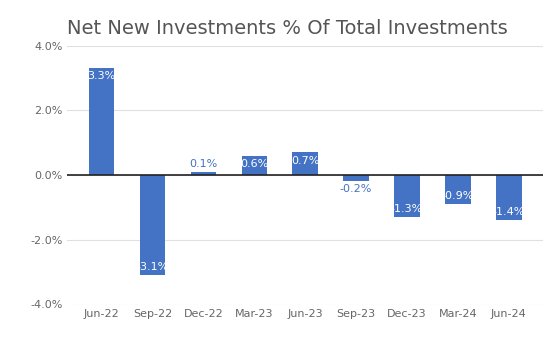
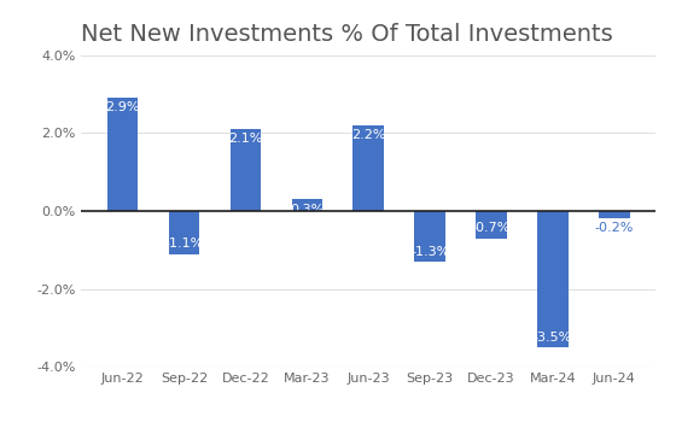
Jun-22: 3.3% -> 2.9%
Sep-22: -3.1% -> -1.1%
Dec-22: 0.1% -> 2.1%
Mar-23: 0.6% -> 0.3%
Jun-23: 0.7% -> 2.2%
Sep-23: -0.2% -> -1.3%
Dec-23: -1.3% -> -0.7%
Mar-24: -0.9% -> -3.5%
Jun-24: -1.4% -> -0.2%
